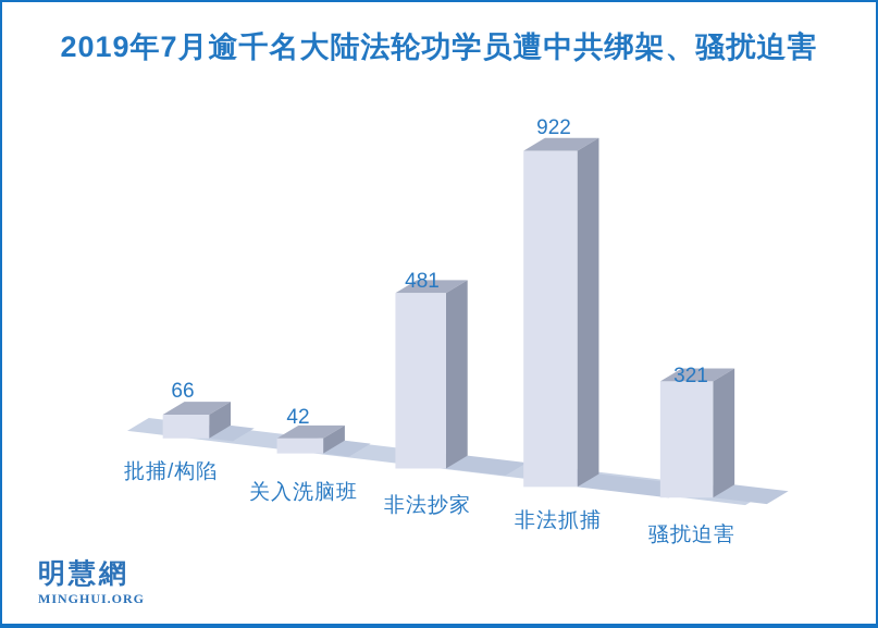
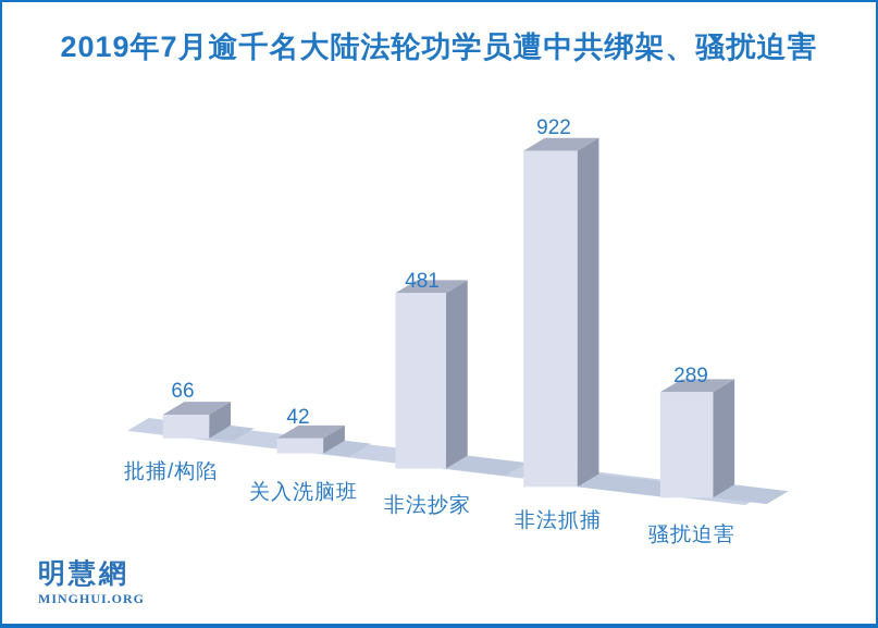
骚扰迫害: 321 -> 289
